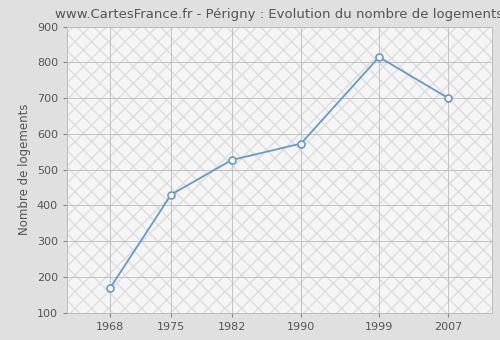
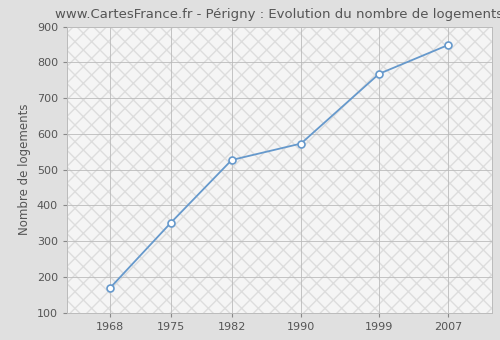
1975: 430 -> 352
1999: 815 -> 768
2007: 700 -> 849
